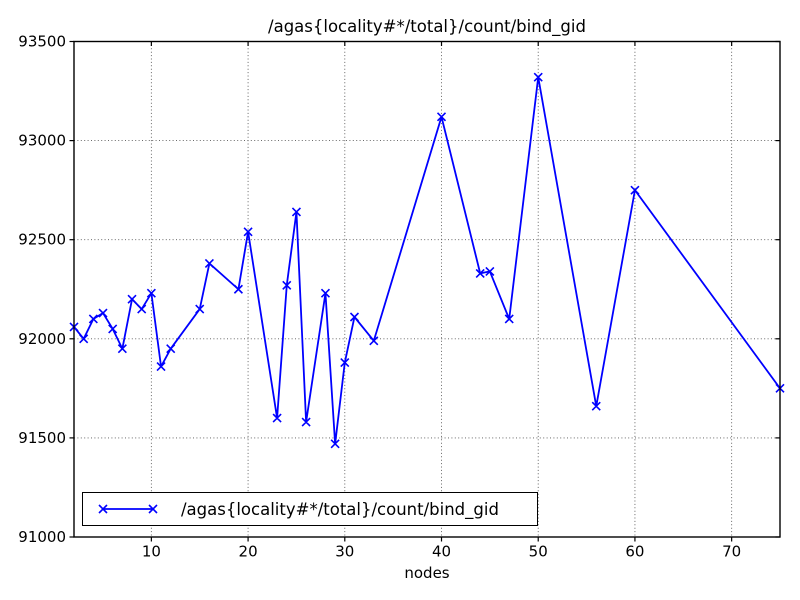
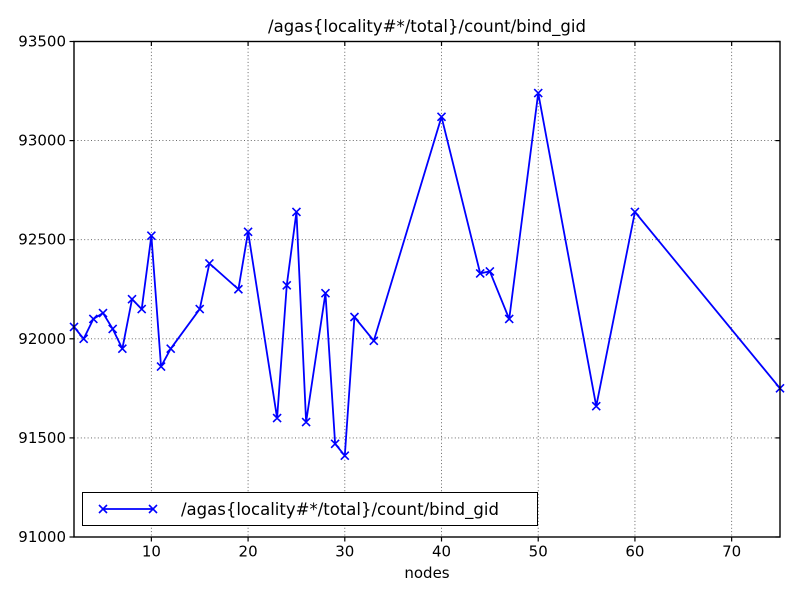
10: 92230 -> 92520
30: 91880 -> 91410
50: 93320 -> 93240
60: 92750 -> 92640
